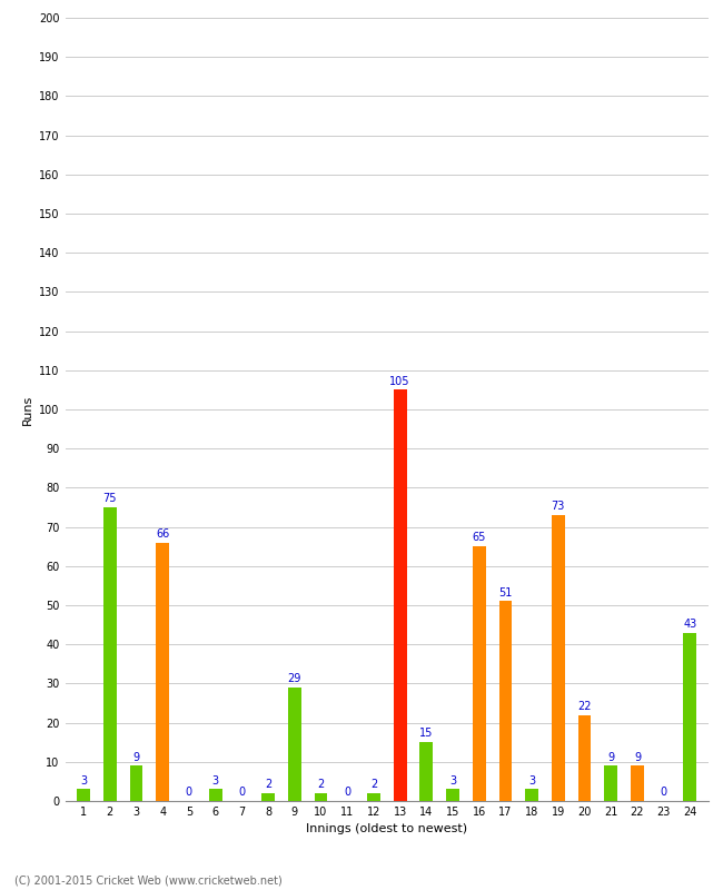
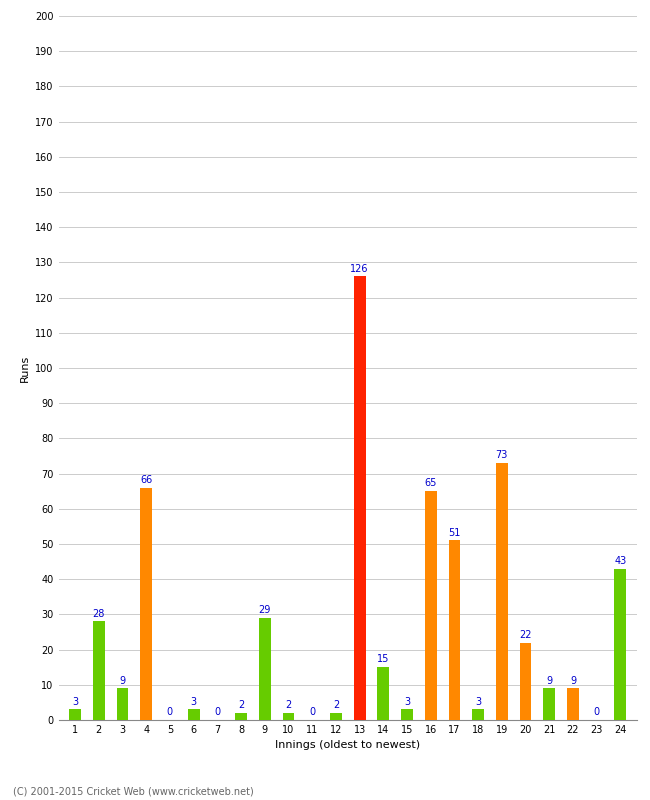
2: 75 -> 28
13: 105 -> 126
